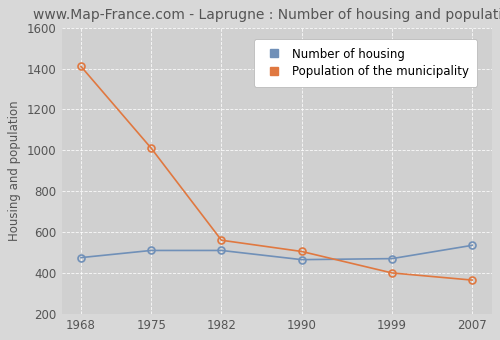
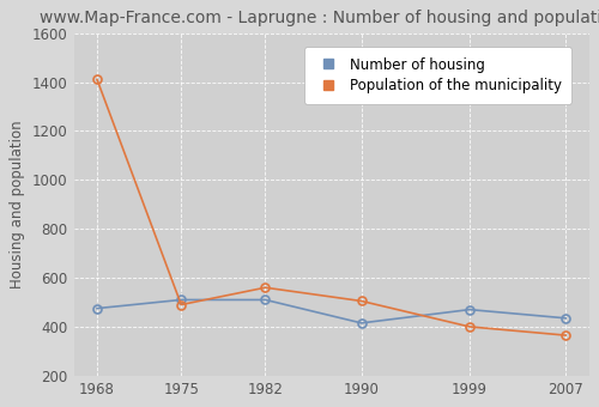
Population of the municipality/1975: 1010 -> 490
Number of housing/1990: 465 -> 415
Number of housing/2007: 535 -> 435
